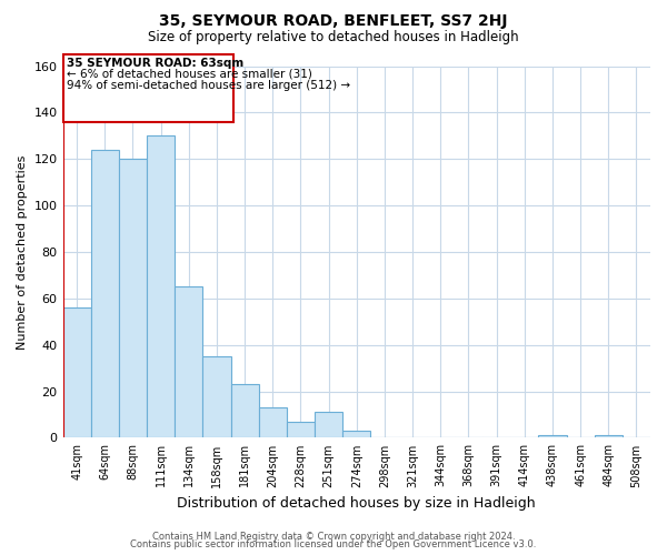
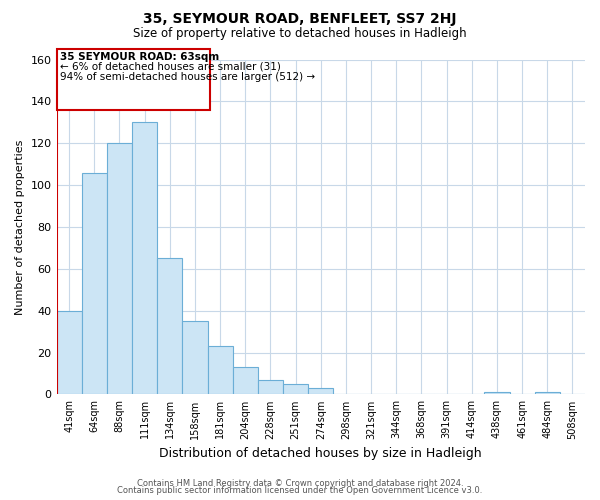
41sqm: 56 -> 40
64sqm: 124 -> 106
251sqm: 11 -> 5
